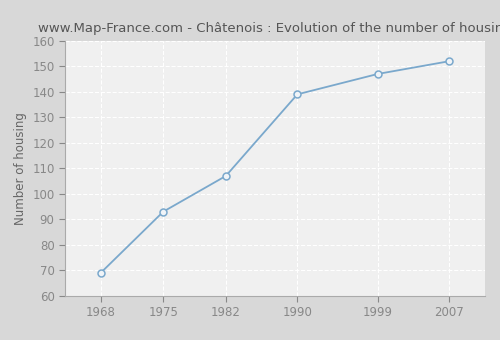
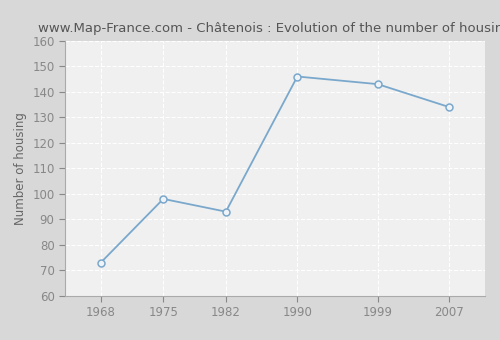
1968: 69 -> 73
1975: 93 -> 98
1982: 107 -> 93
1990: 139 -> 146
1999: 147 -> 143
2007: 152 -> 134
